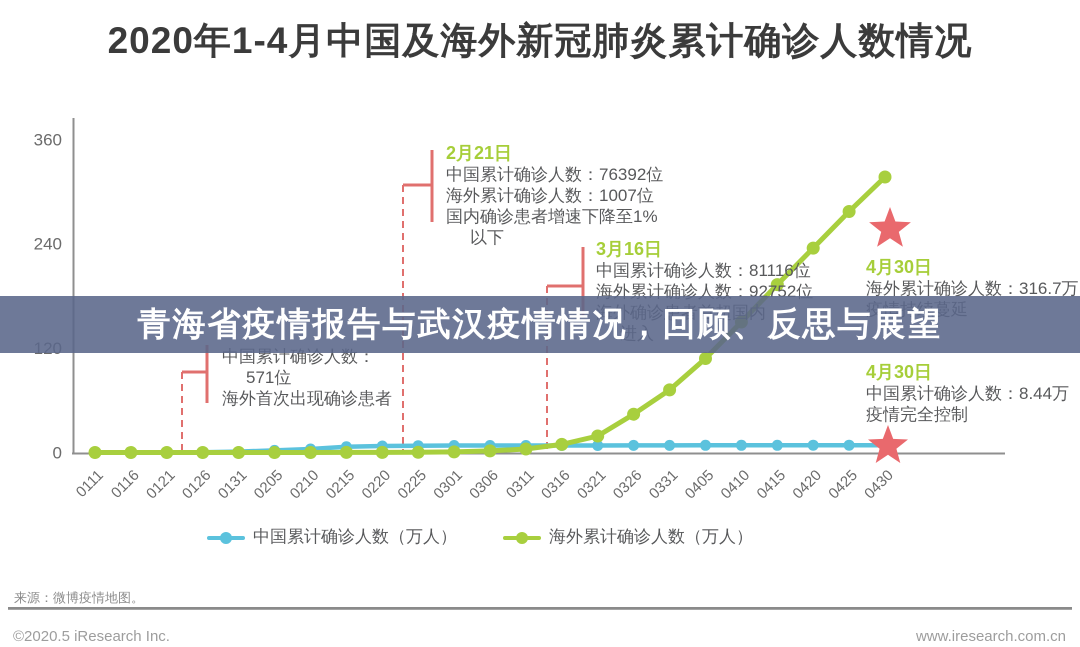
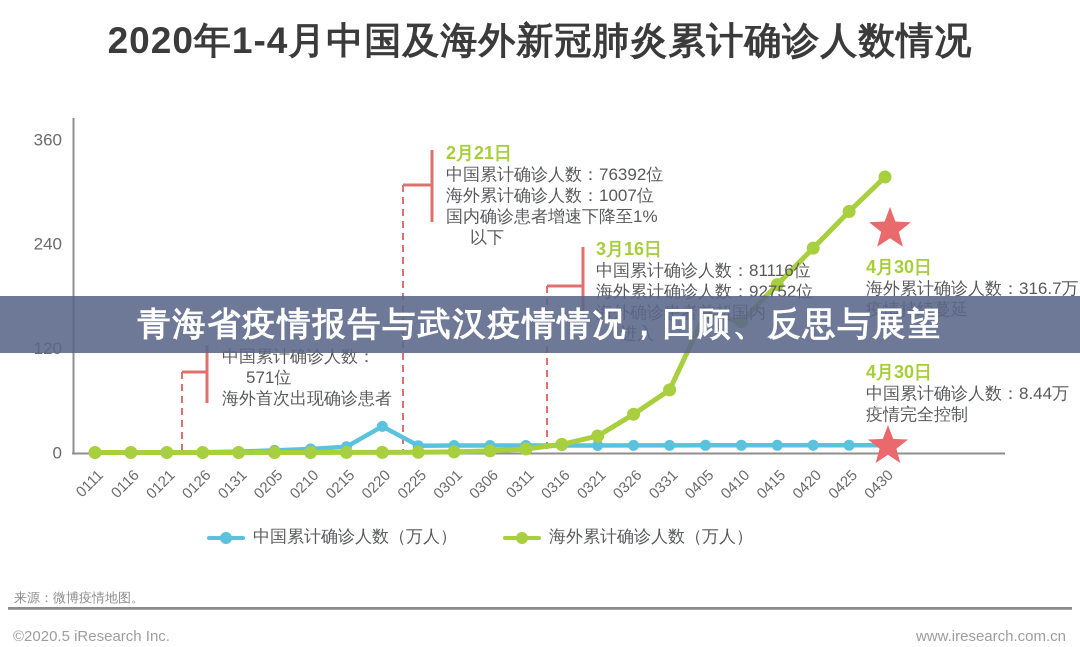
中国累计确诊人数（万人）/0220: 10 -> 30
海外累计确诊人数（万人）/0405: 110 -> 160
